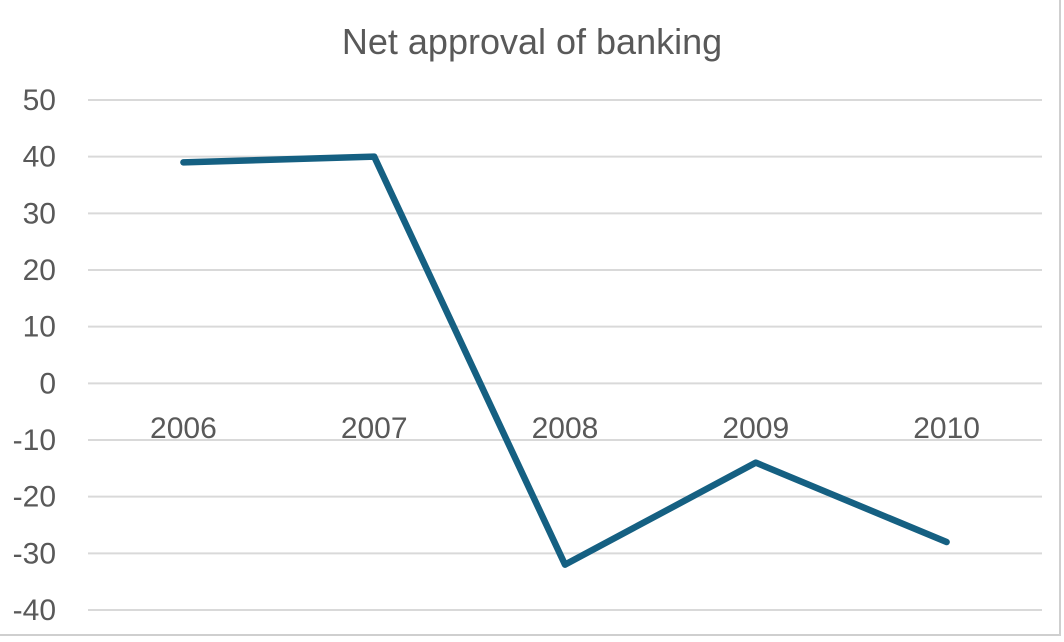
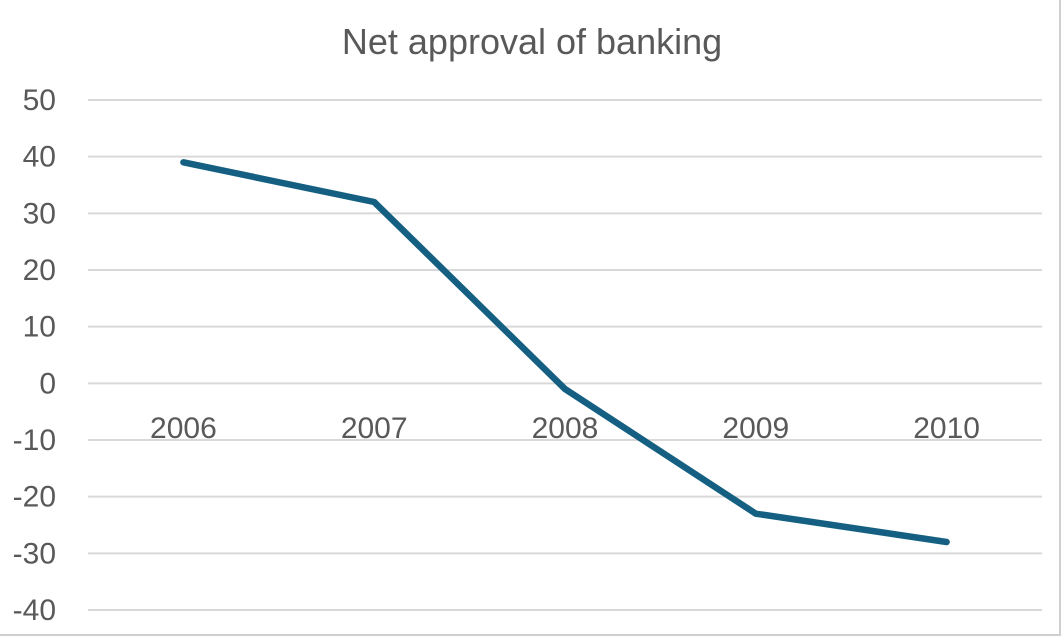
2007: 40 -> 32
2008: -32 -> -1
2009: -14 -> -23
